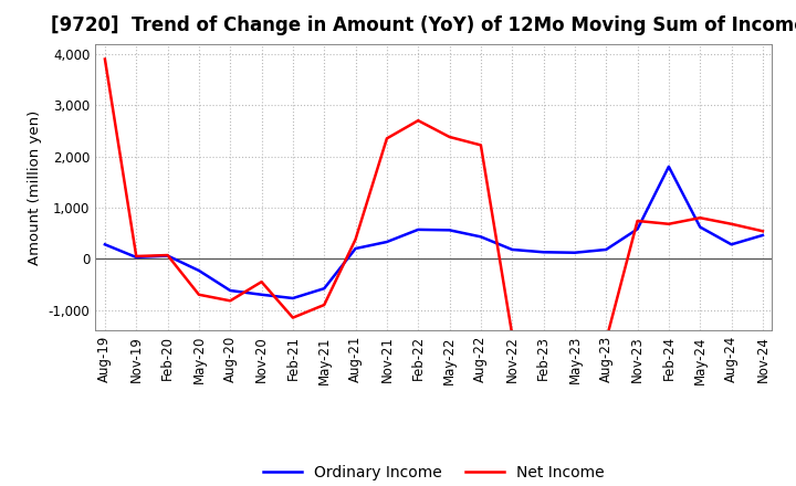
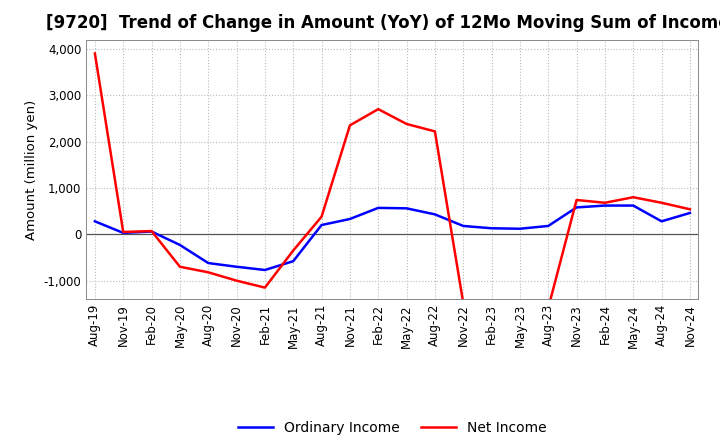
Net Income/Nov-20: -450 -> -1,000
Net Income/May-21: -900 -> -350
Ordinary Income/Feb-24: 1,800 -> 620
